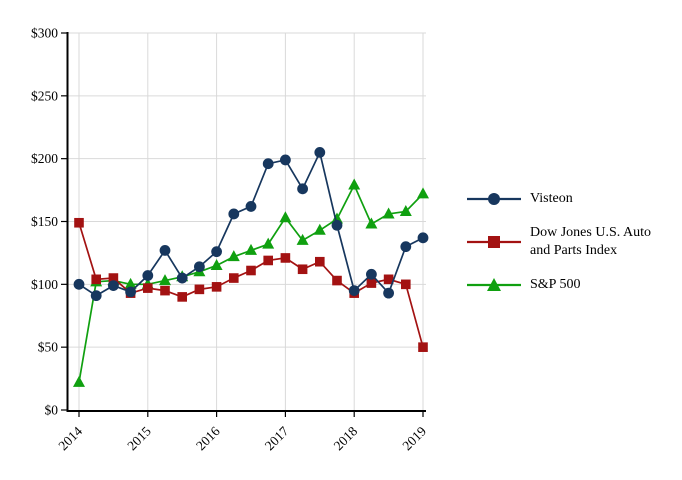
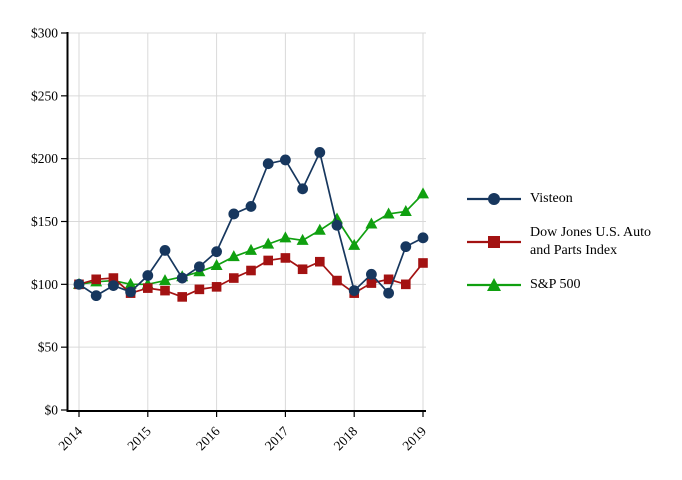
Dow Jones U.S. Auto and Parts Index/2014: $149 -> $100
S&P 500/2014: $22 -> $100
S&P 500/2017: $153 -> $137
S&P 500/2018: $179 -> $131
Dow Jones U.S. Auto and Parts Index/2019: $50 -> $117
